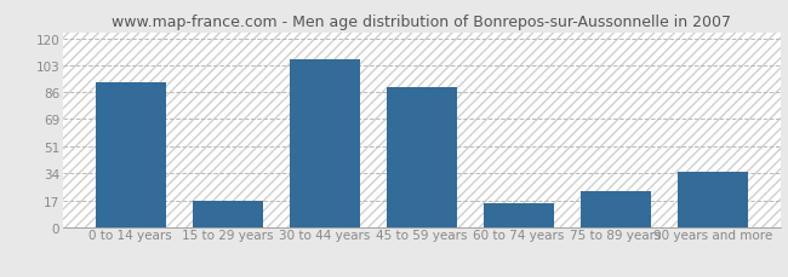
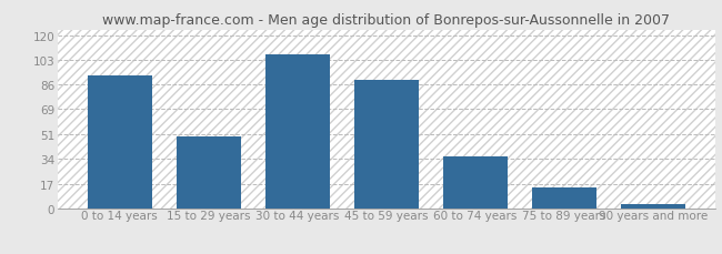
15 to 29 years: 17 -> 50
60 to 74 years: 15 -> 36
75 to 89 years: 23 -> 14
90 years and more: 35 -> 3
